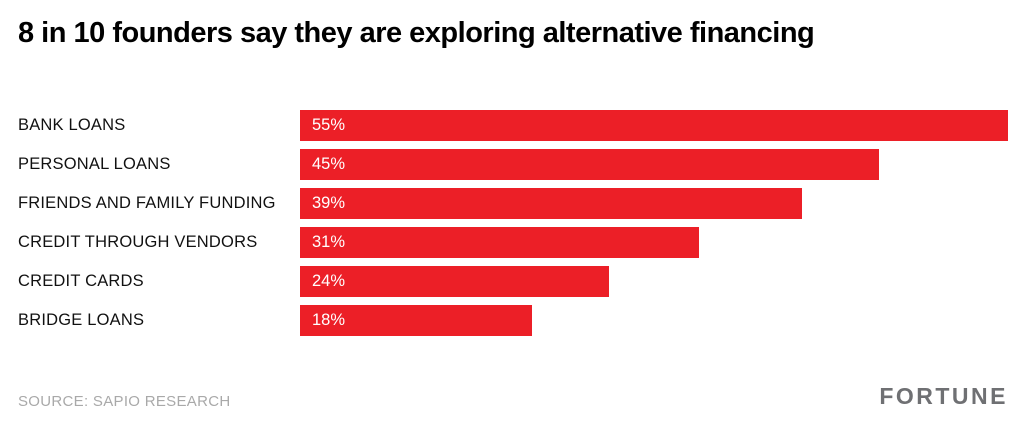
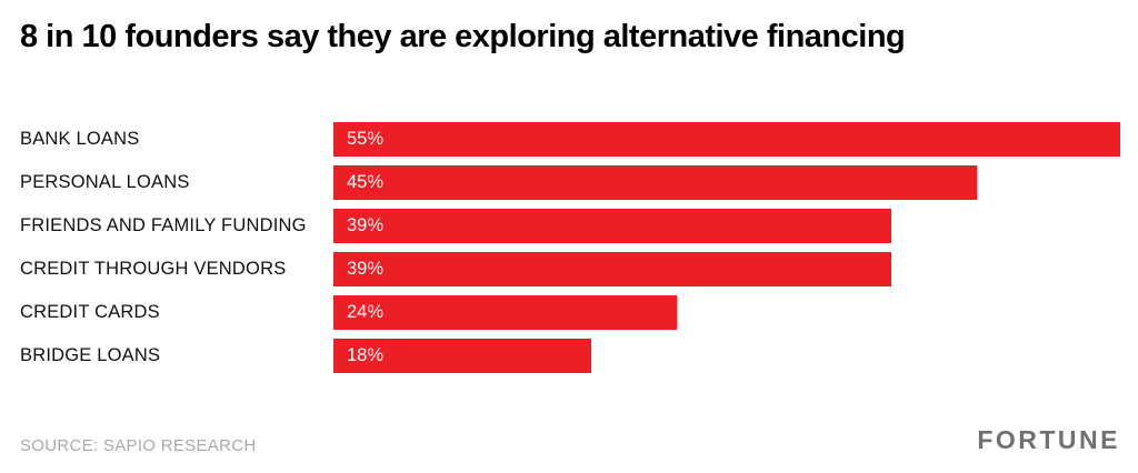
CREDIT THROUGH VENDORS: 31% -> 39%
